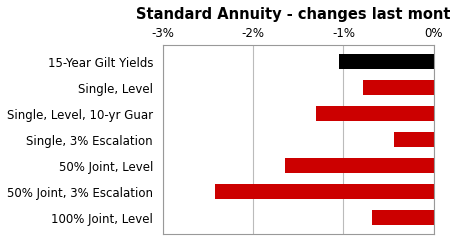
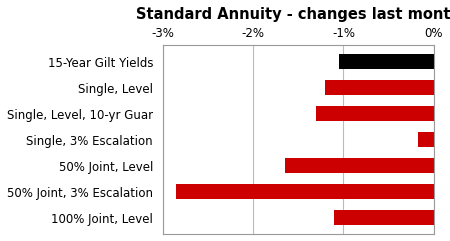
Single, Level: -0.78% -> -1.20%
Single, 3% Escalation: -0.44% -> -0.18%
50% Joint, 3% Escalation: -2.42% -> -2.85%
100% Joint, Level: -0.68% -> -1.10%
